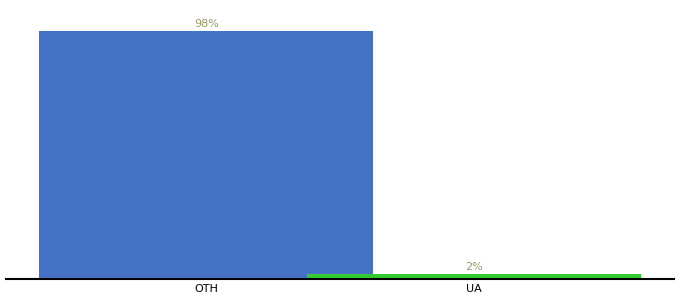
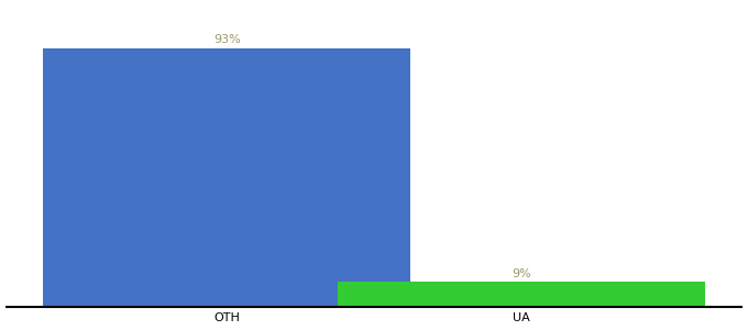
OTH: 98% -> 93%
UA: 2% -> 9%
